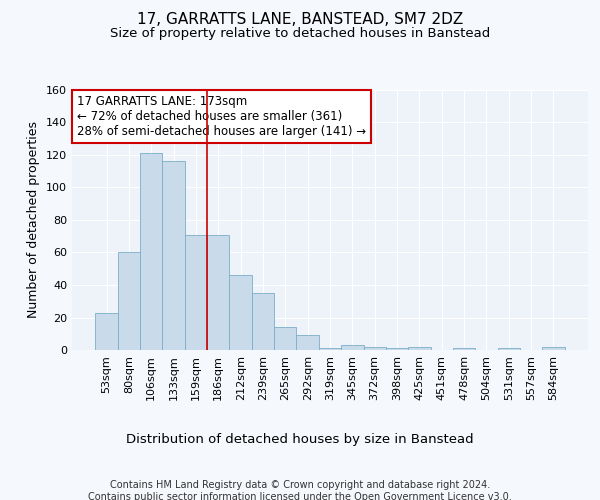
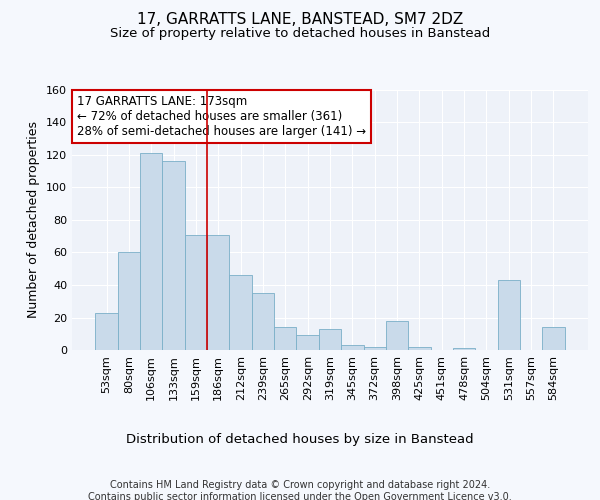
319sqm: 1 -> 13
398sqm: 1 -> 18
531sqm: 1 -> 43
584sqm: 2 -> 14
